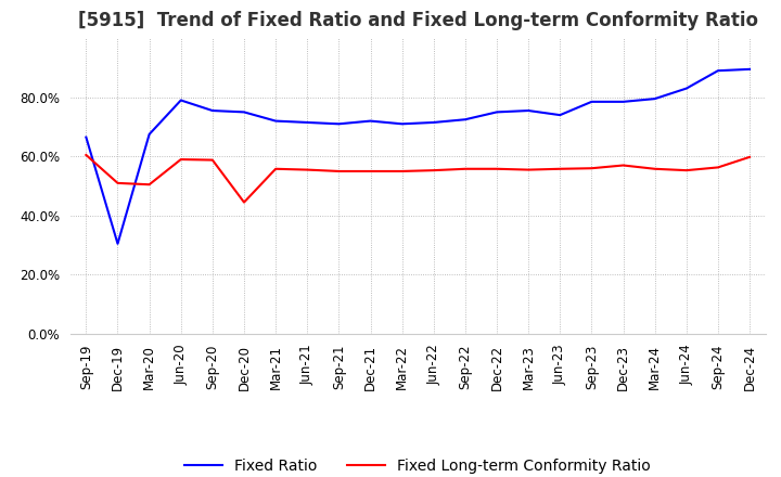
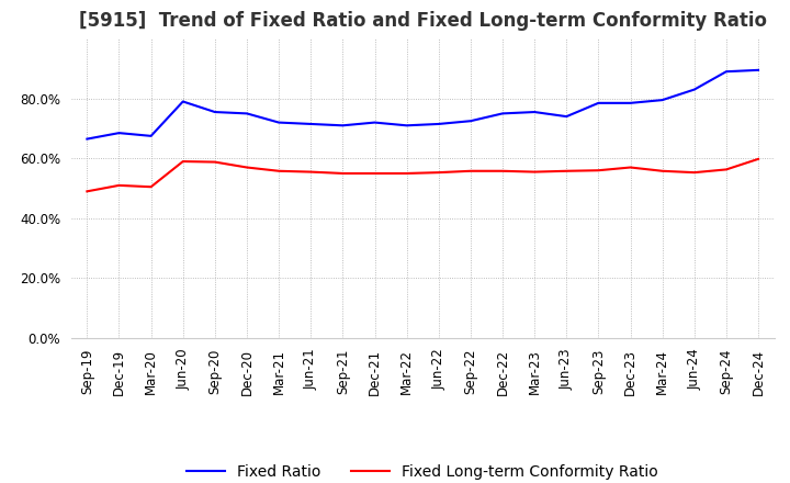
Fixed Long-term Conformity Ratio/Sep-19: 60.5% -> 49.0%
Fixed Ratio/Dec-19: 30.5% -> 68.5%
Fixed Long-term Conformity Ratio/Dec-20: 44.5% -> 57.0%
